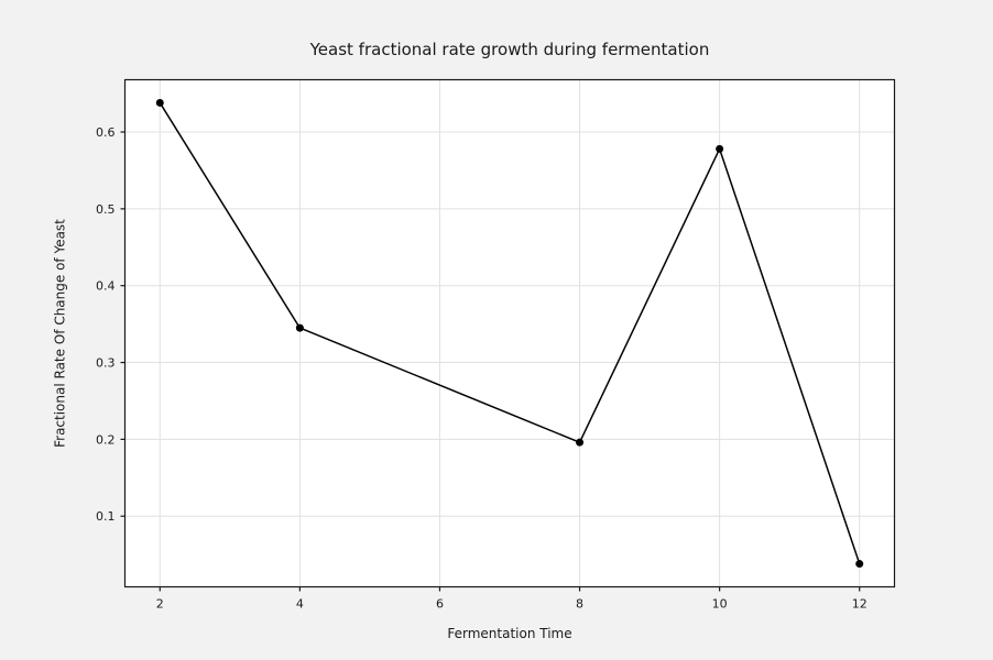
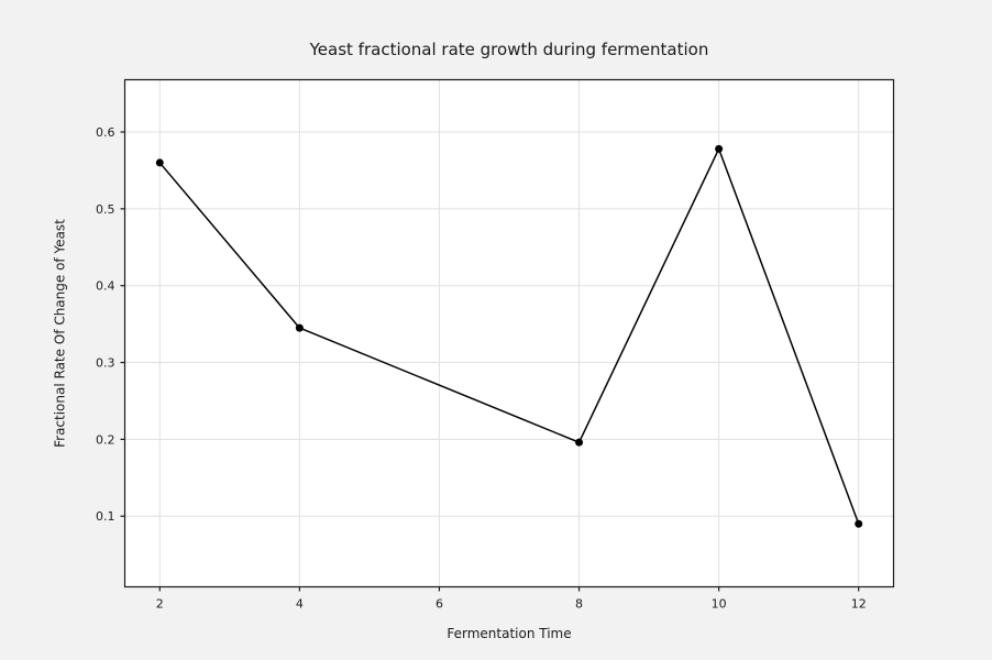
2: 0.64 -> 0.56
12: 0.04 -> 0.09
